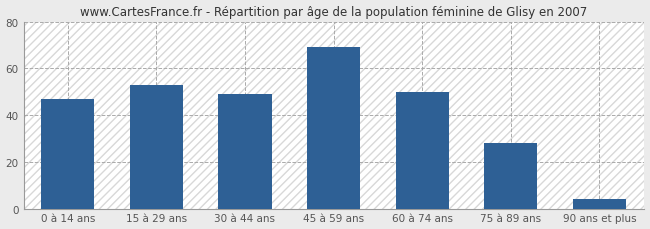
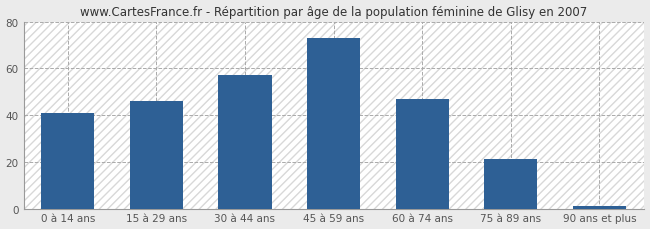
0 à 14 ans: 47 -> 41
15 à 29 ans: 53 -> 46
30 à 44 ans: 49 -> 57
45 à 59 ans: 69 -> 73
60 à 74 ans: 50 -> 47
75 à 89 ans: 28 -> 21
90 ans et plus: 4 -> 1
